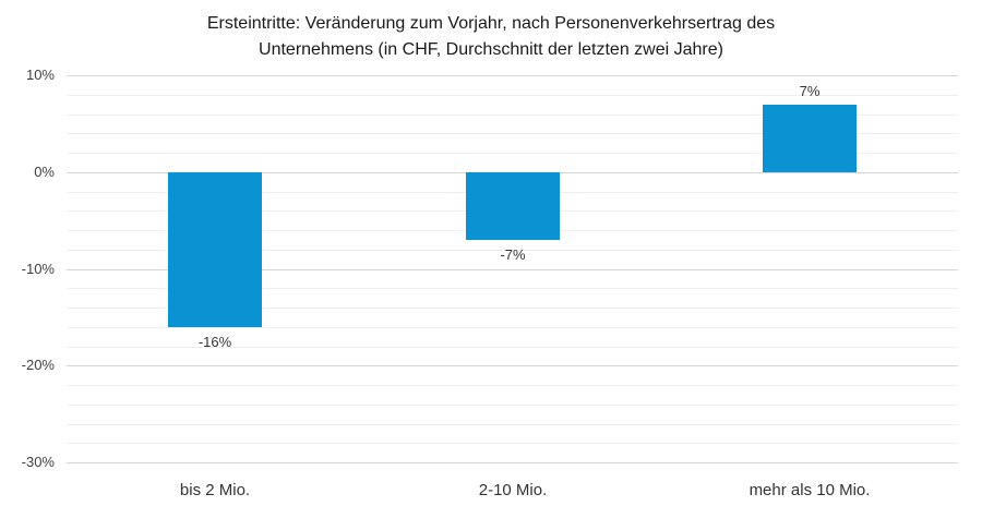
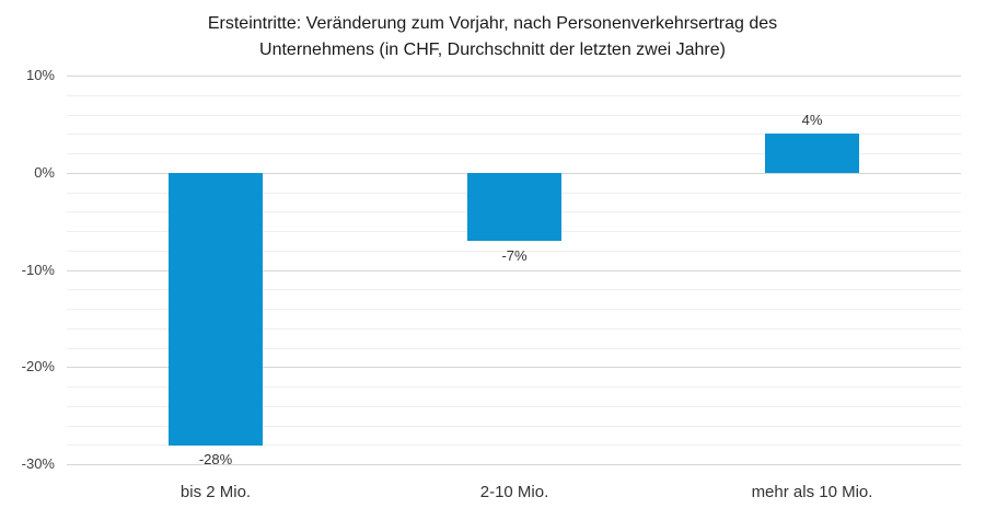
bis 2 Mio.: -16% -> -28%
mehr als 10 Mio.: 7% -> 4%
